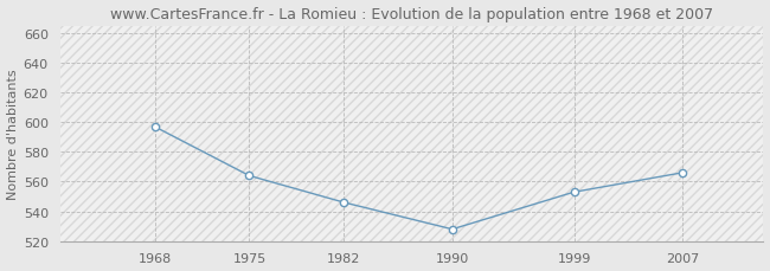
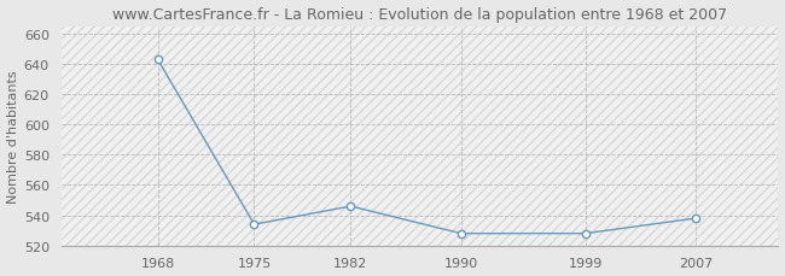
1968: 597 -> 643
1975: 564 -> 534
1999: 553 -> 528
2007: 566 -> 538
